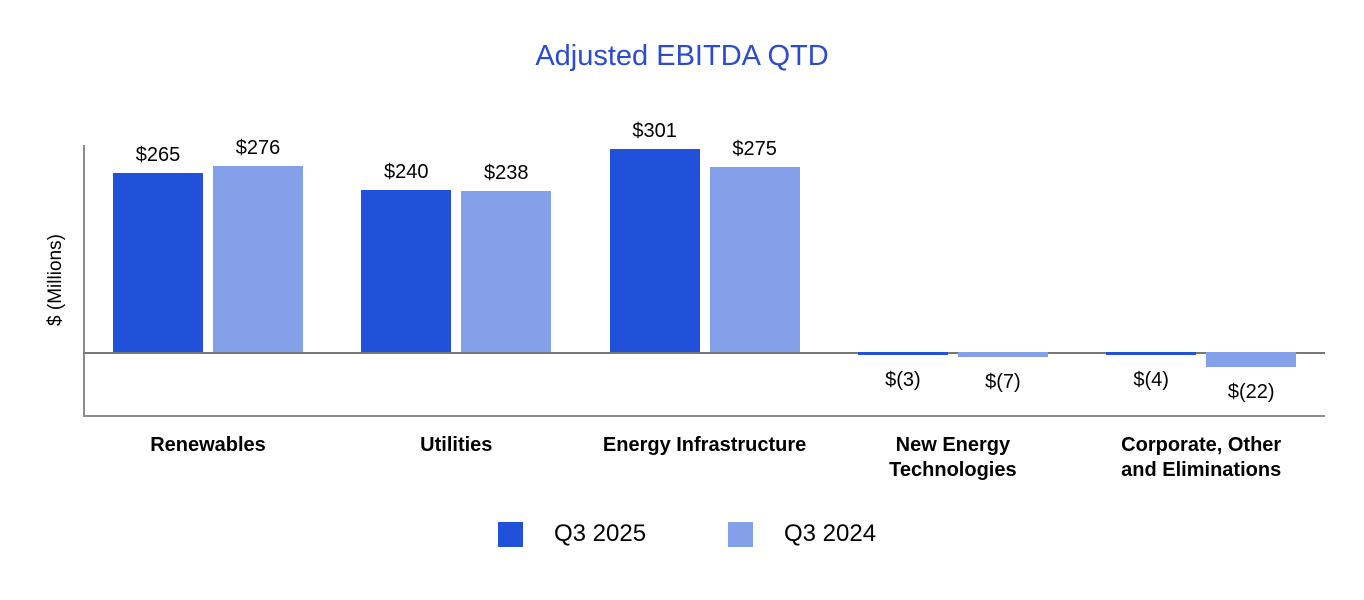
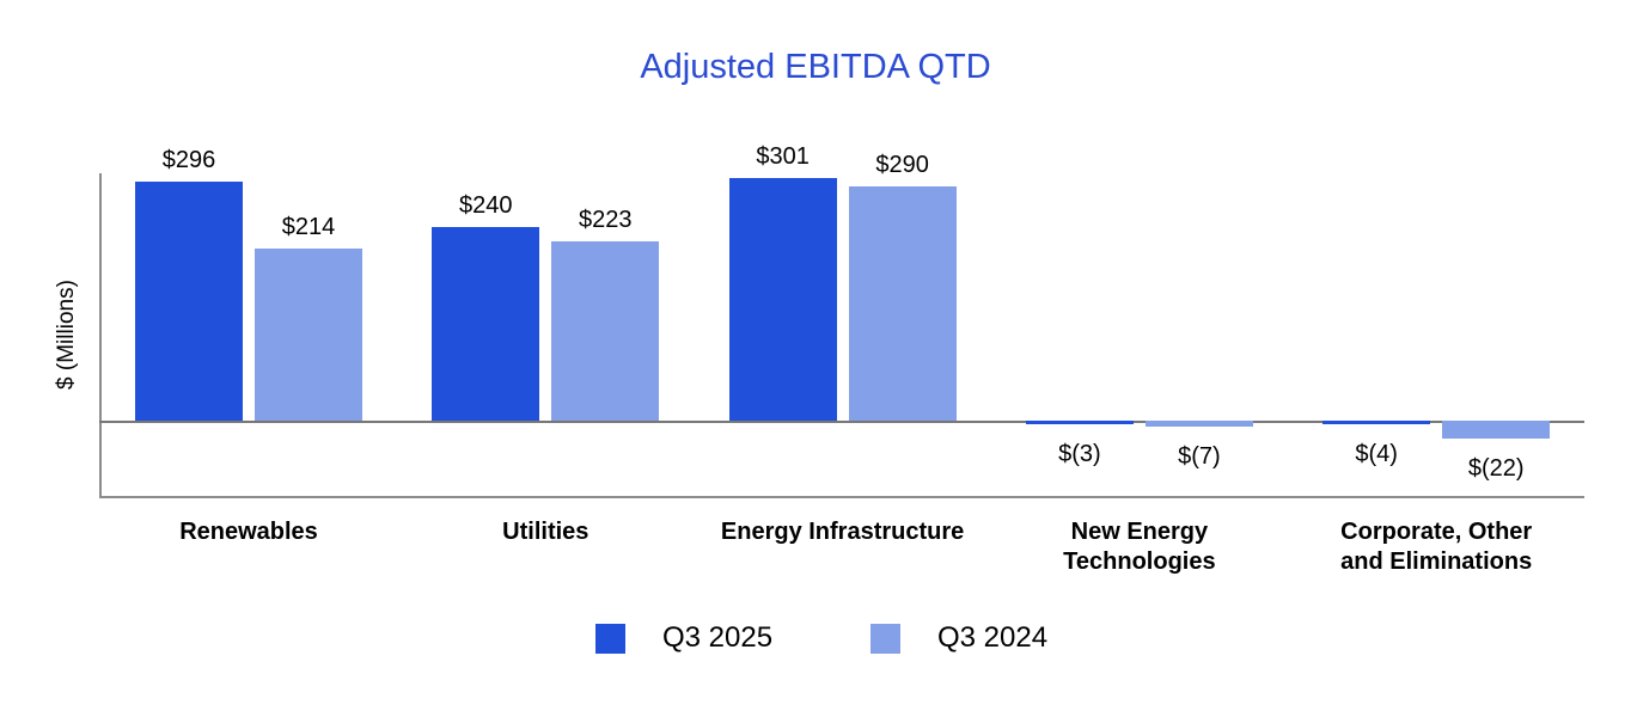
Q3 2025/Renewables: $265 -> $296
Q3 2024/Renewables: $276 -> $214
Q3 2024/Utilities: $238 -> $223
Q3 2024/Energy Infrastructure: $275 -> $290
